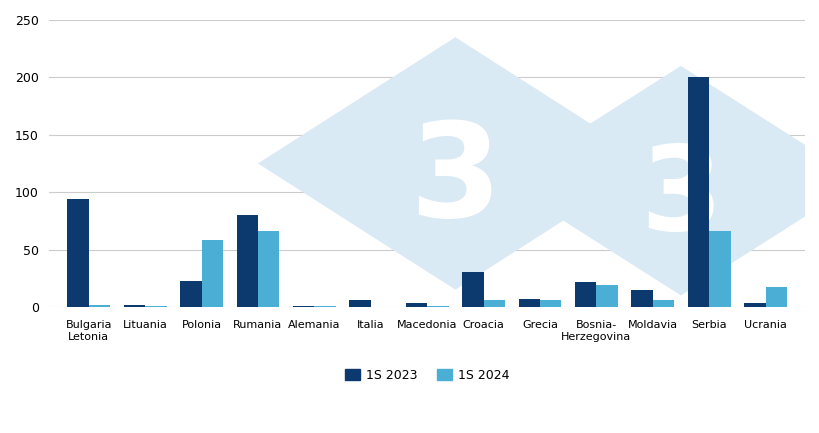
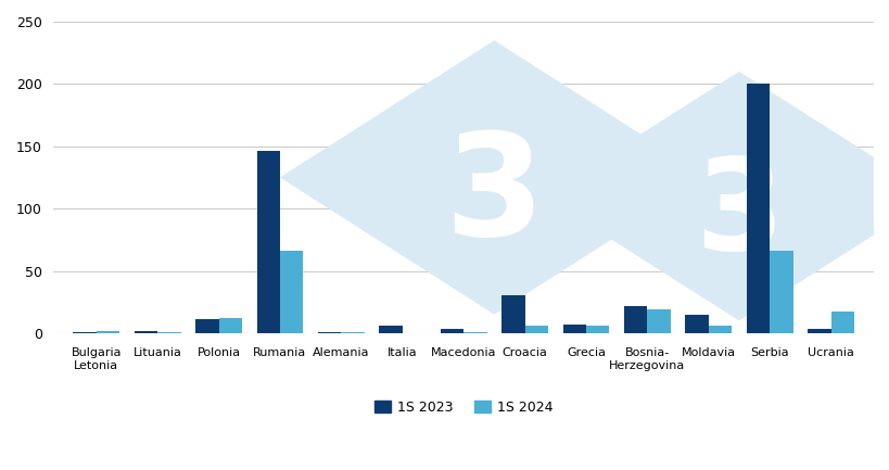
1S 2023/Bulgaria Letonia: 94 -> 1
1S 2023/Polonia: 23 -> 11
1S 2024/Polonia: 58 -> 12
1S 2023/Rumania: 80 -> 146
